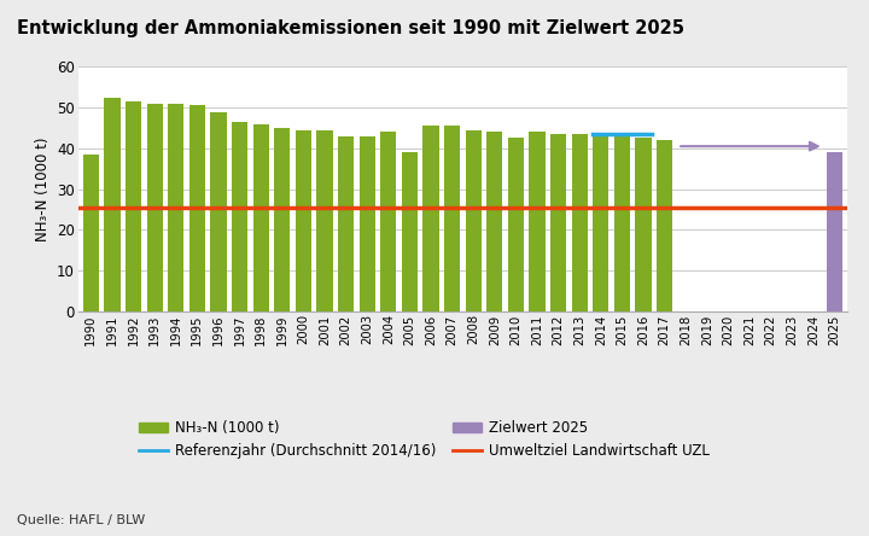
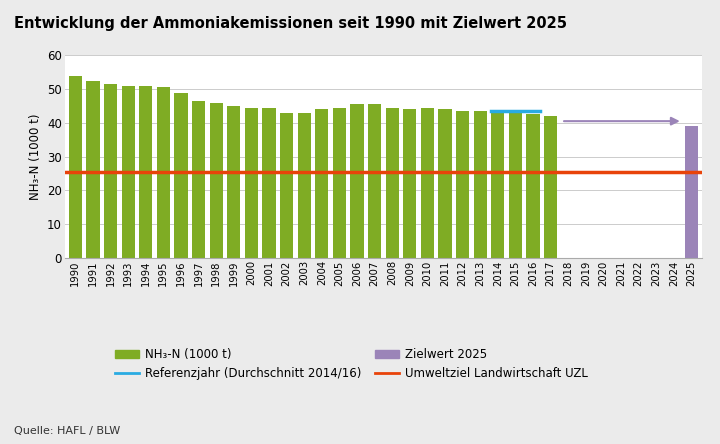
1990: 38.5 -> 54.0
2005: 39.0 -> 44.5
2010: 42.5 -> 44.5
